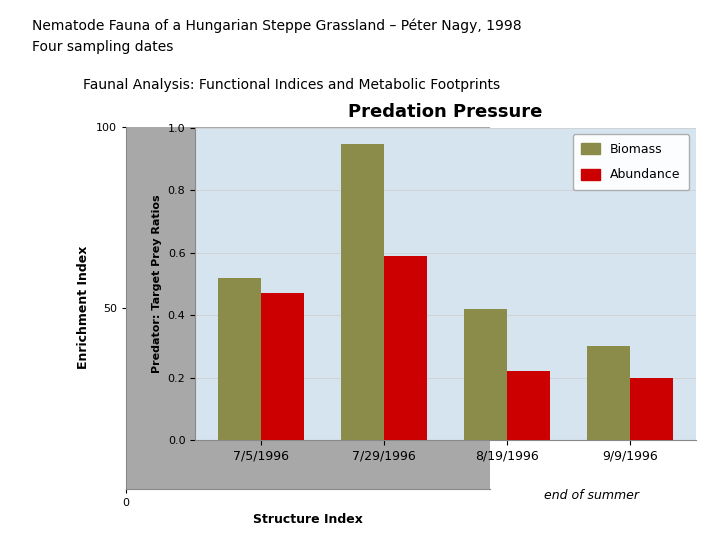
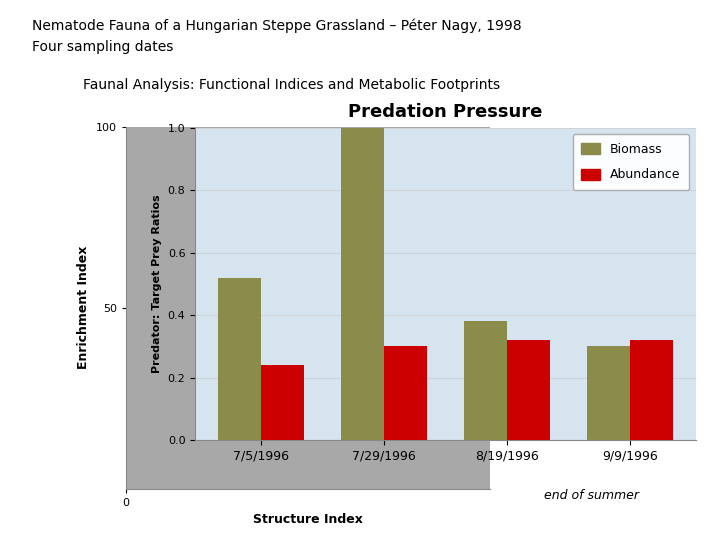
Abundance/7/5/1996: 0.47 -> 0.24
Biomass/7/29/1996: 0.95 -> 1.00
Abundance/7/29/1996: 0.59 -> 0.30
Biomass/8/19/1996: 0.42 -> 0.38
Abundance/8/19/1996: 0.22 -> 0.32
Abundance/9/9/1996: 0.20 -> 0.32
